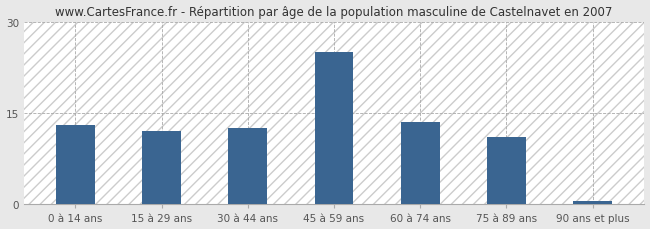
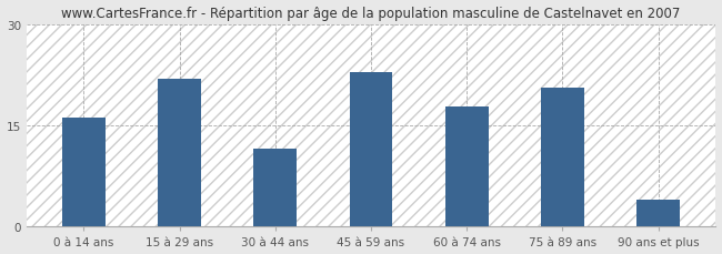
0 à 14 ans: 13.0 -> 16.2
15 à 29 ans: 12.0 -> 21.8
30 à 44 ans: 12.5 -> 11.6
45 à 59 ans: 25.0 -> 22.8
60 à 74 ans: 13.5 -> 17.8
75 à 89 ans: 11.0 -> 20.6
90 ans et plus: 0.5 -> 4.0
